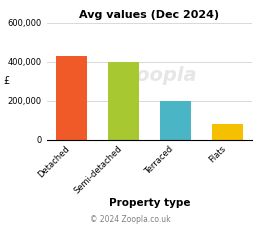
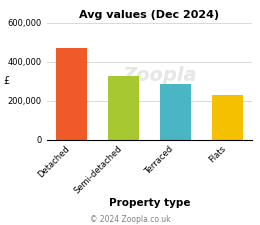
Detached: 430,000 -> 470,000
Semi-detached: 400,000 -> 320,000
Terraced: 200,000 -> 280,000
Flats: 80,000 -> 230,000
